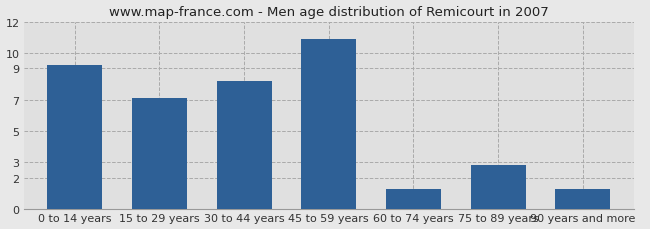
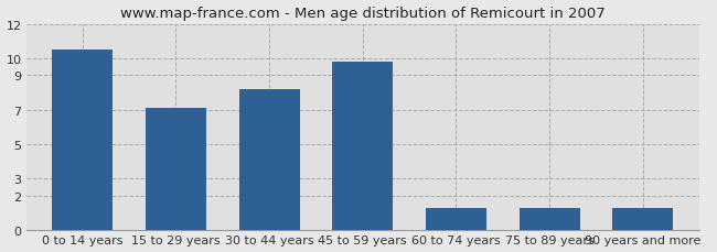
0 to 14 years: 9.2 -> 10.5
45 to 59 years: 10.9 -> 9.8
75 to 89 years: 2.8 -> 1.3
